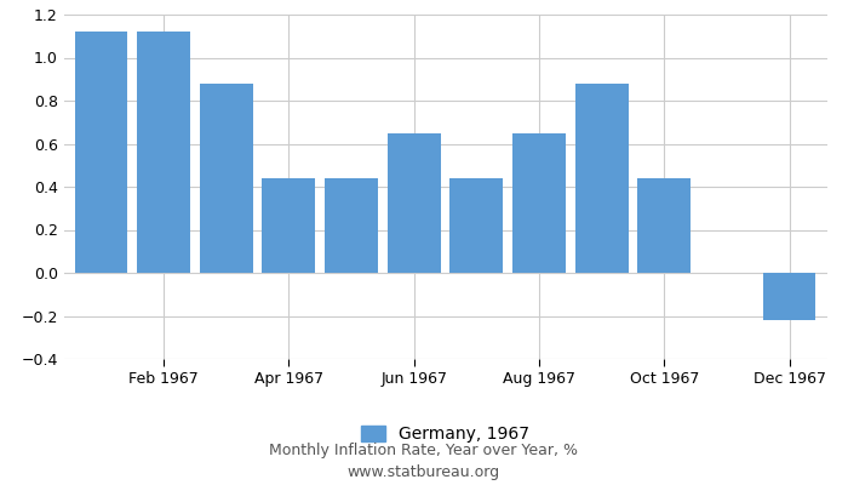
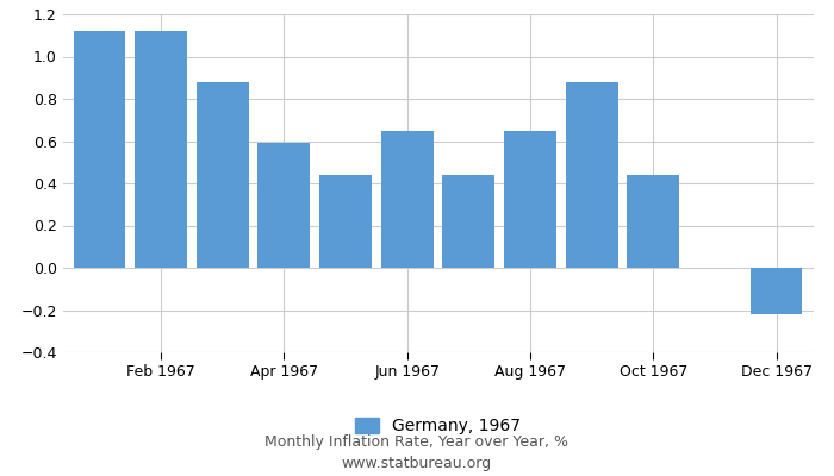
Apr 1967: 0.44 -> 0.59
